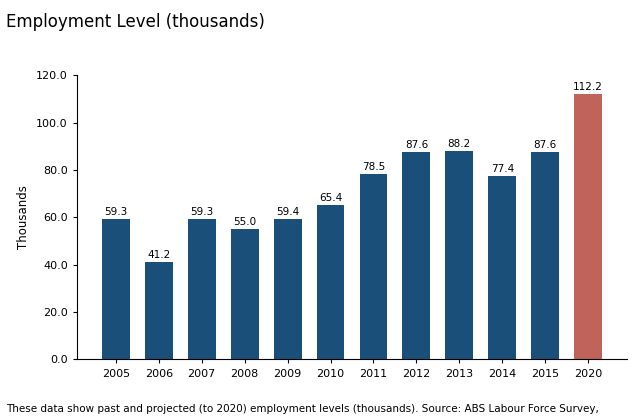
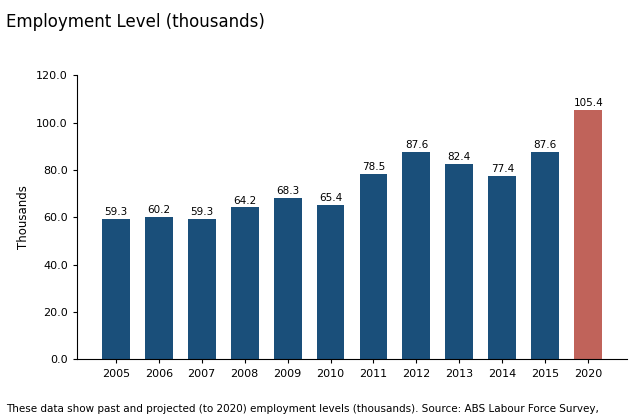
2006: 41.2 -> 60.2
2008: 55.0 -> 64.2
2009: 59.4 -> 68.3
2013: 88.2 -> 82.4
2020: 112.2 -> 105.4
